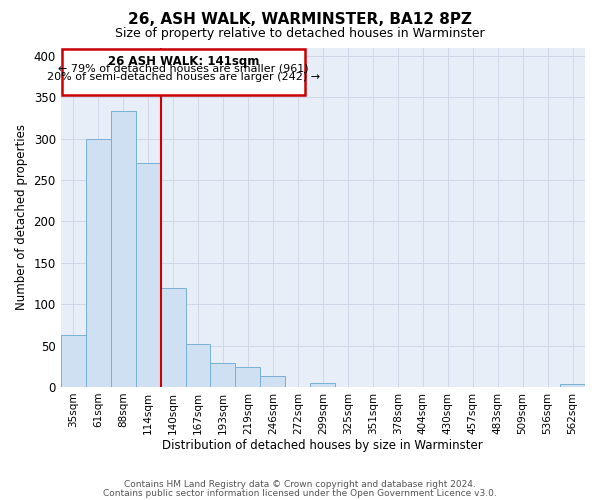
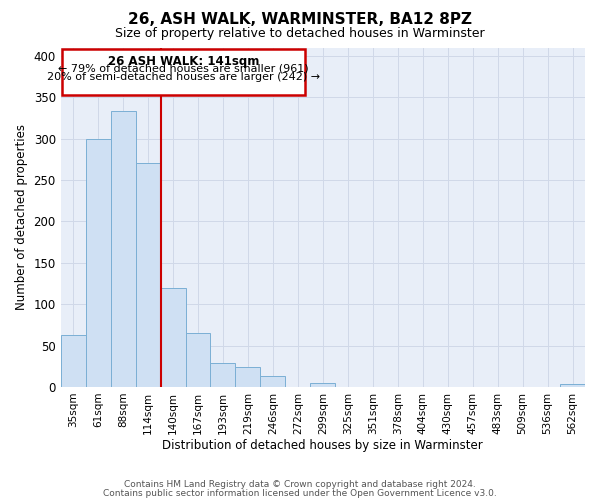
167sqm: 52 -> 65
